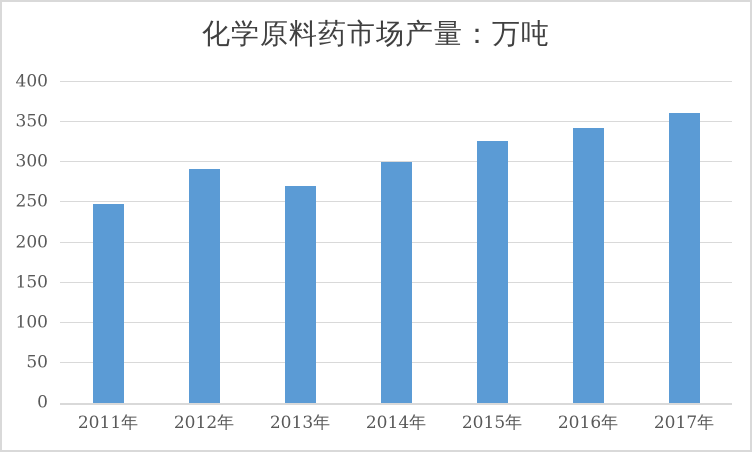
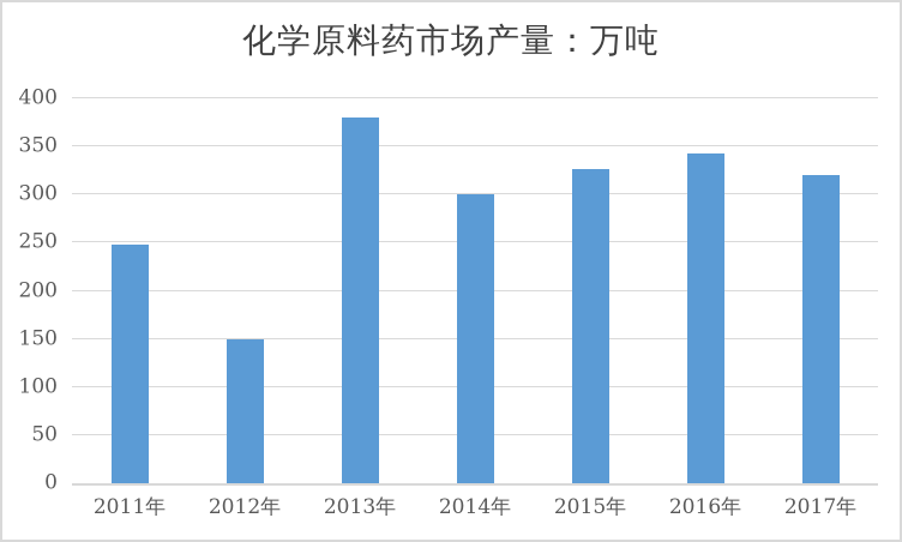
2012年: 290 -> 150
2013年: 270 -> 380
2017年: 360 -> 320
